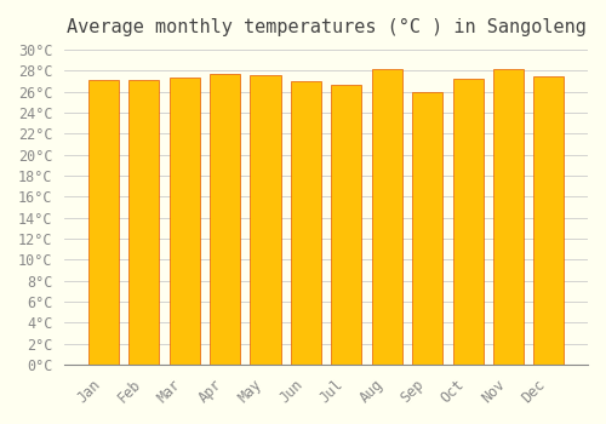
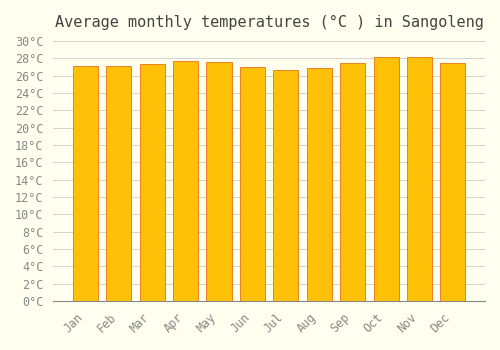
Aug: 28.2°C -> 26.9°C
Sep: 26.0°C -> 27.5°C
Oct: 27.2°C -> 28.2°C
